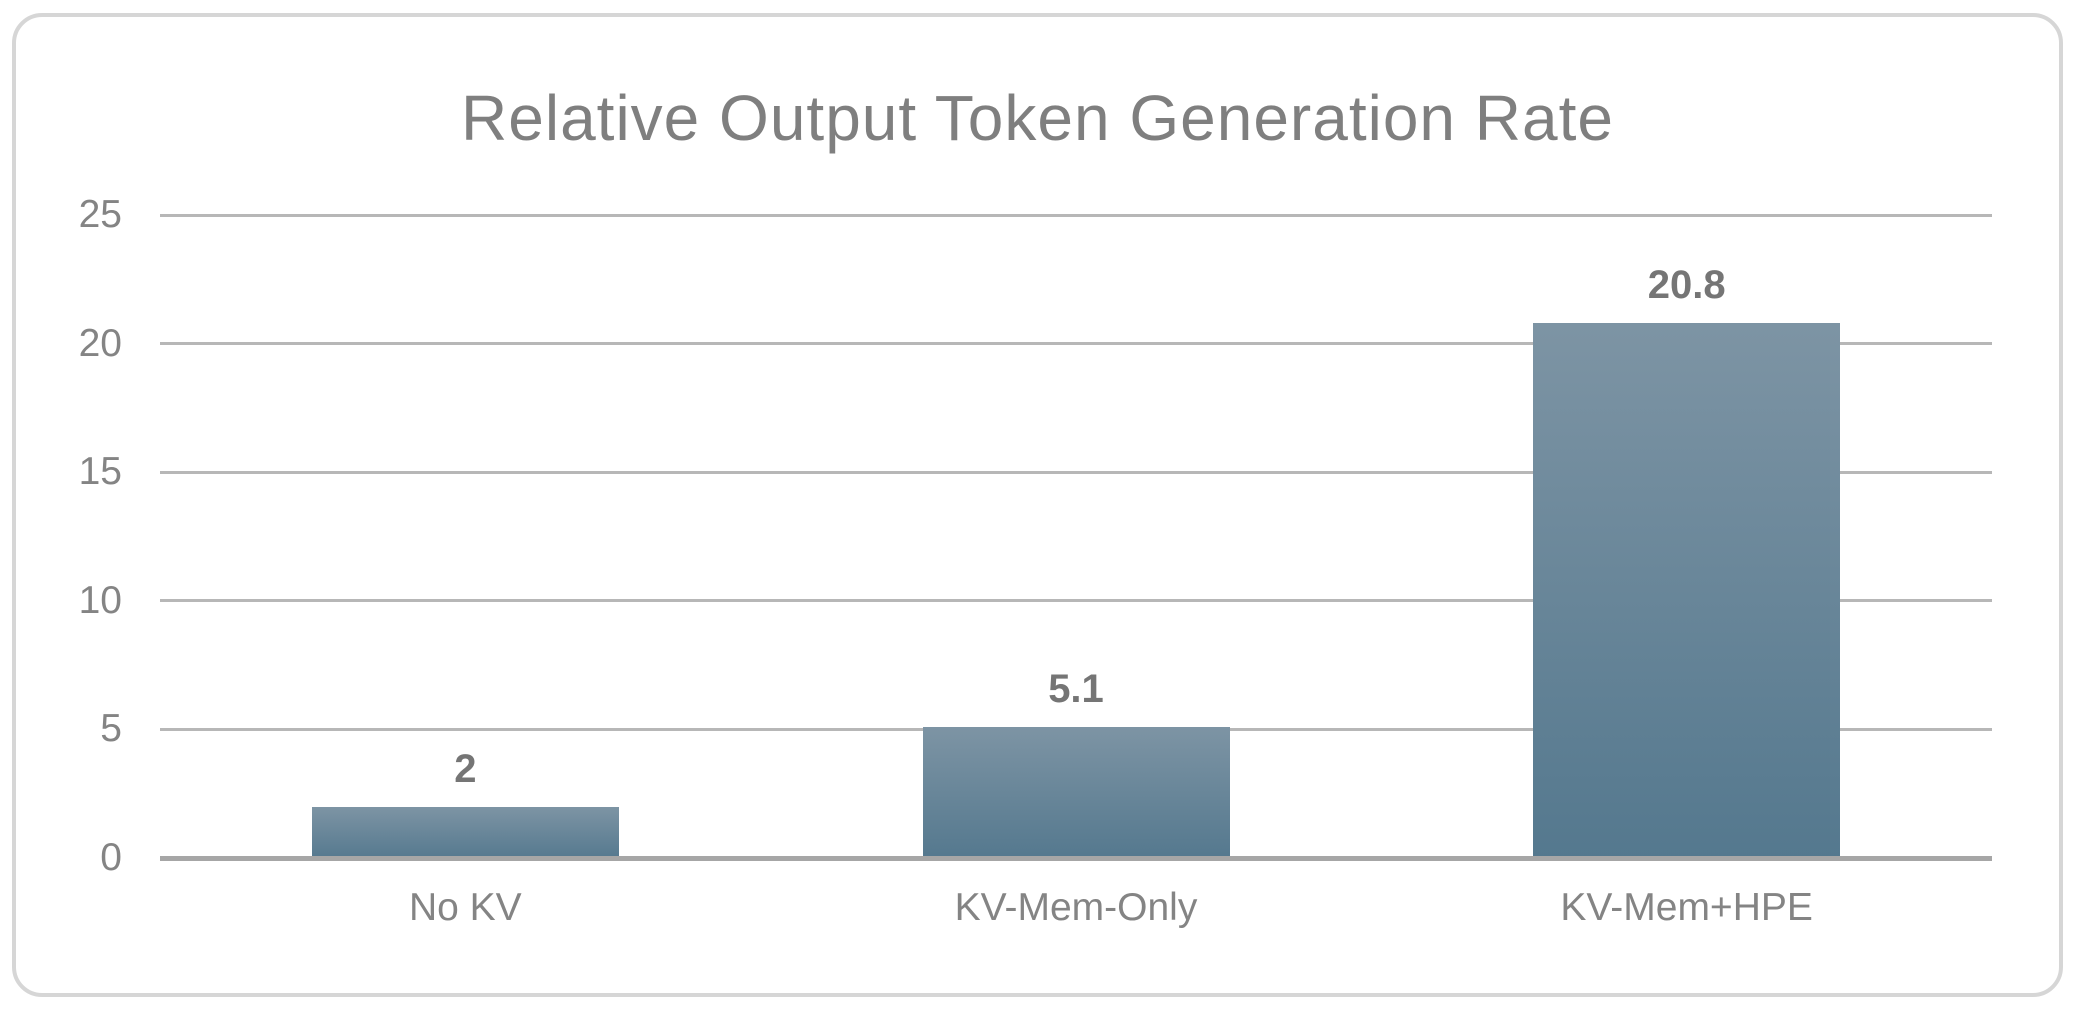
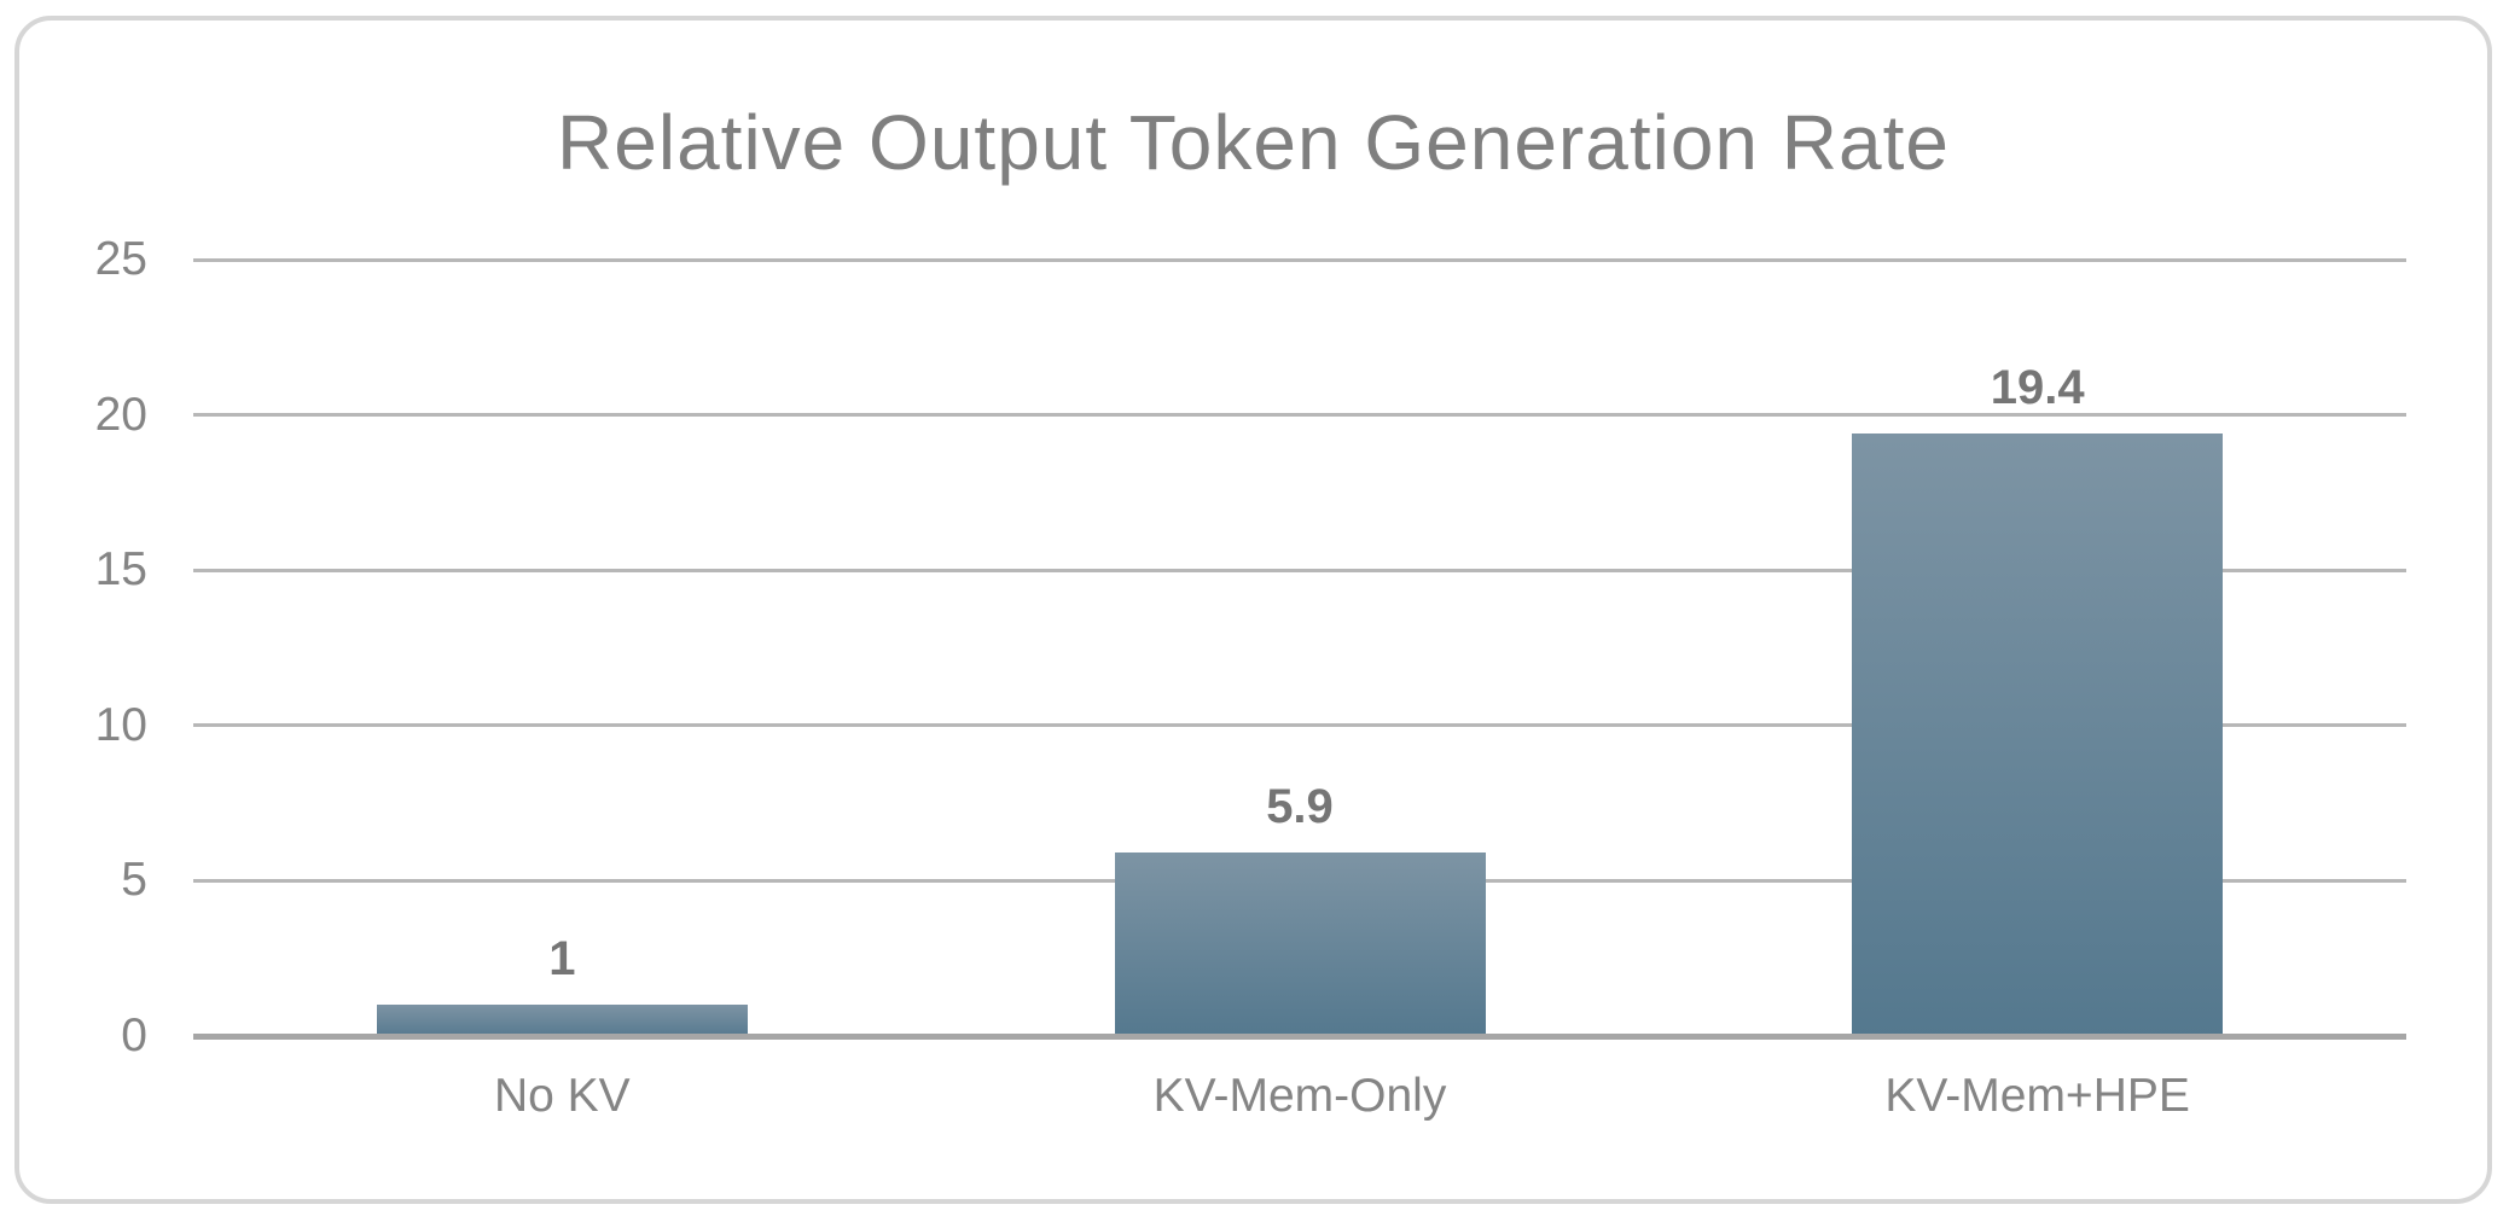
No KV: 2 -> 1
KV-Mem-Only: 5.1 -> 5.9
KV-Mem+HPE: 20.8 -> 19.4
